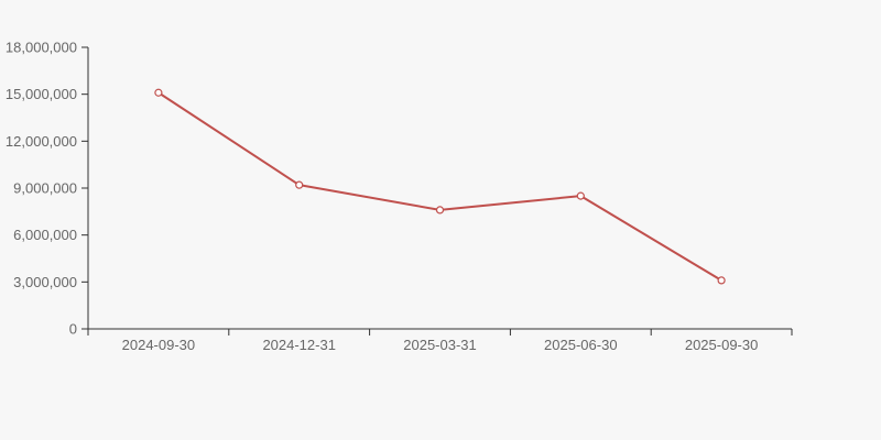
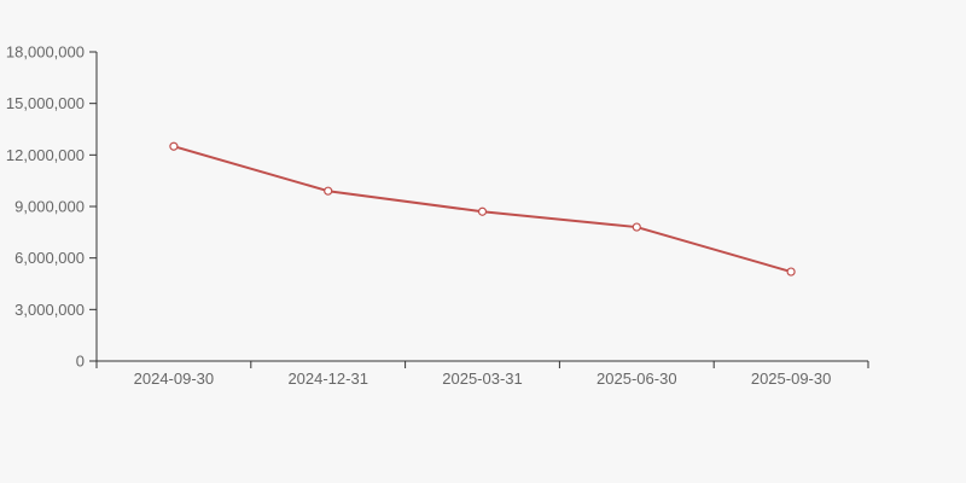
2024-09-30: 15100000 -> 12500000
2024-12-31: 9200000 -> 9900000
2025-03-31: 7600000 -> 8700000
2025-06-30: 8500000 -> 7800000
2025-09-30: 3100000 -> 5200000
